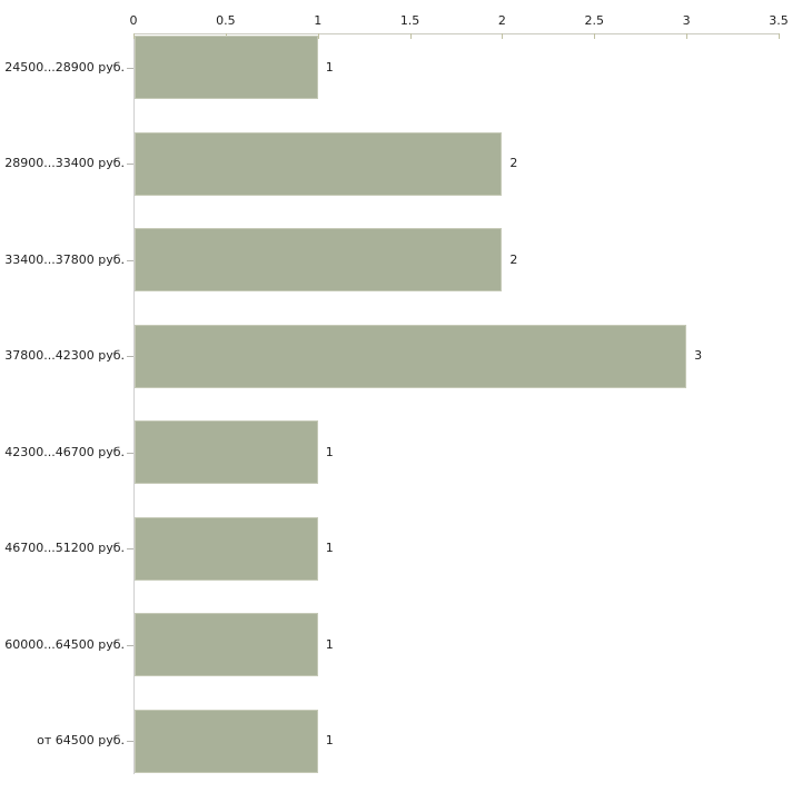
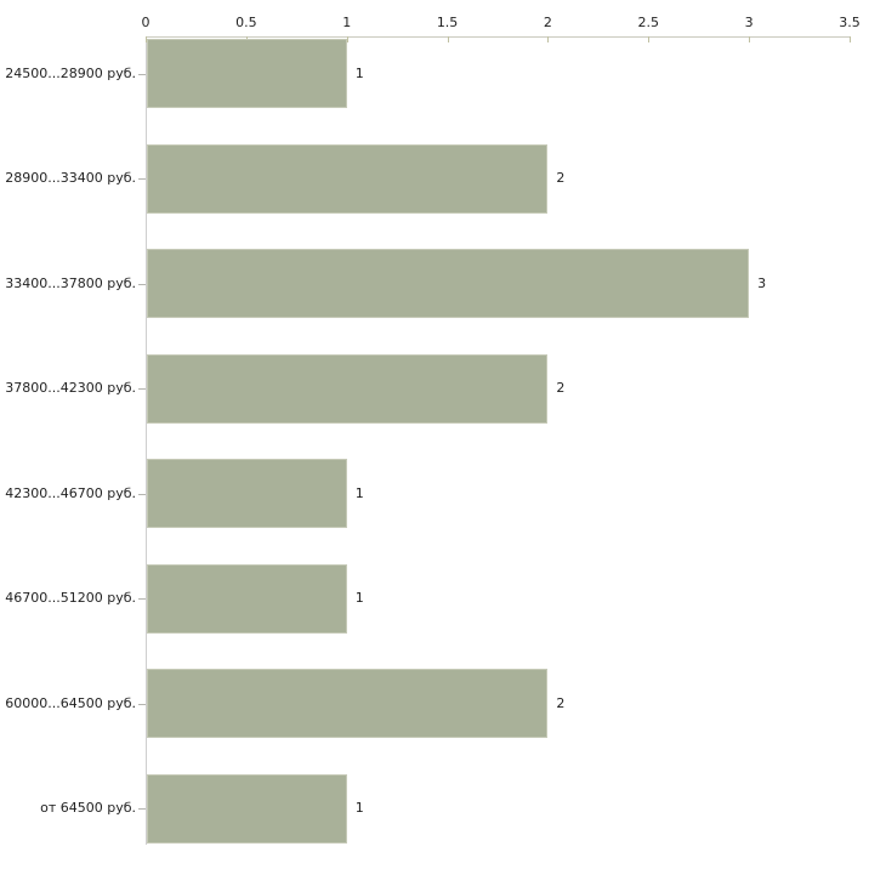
33400...37800 руб.: 2 -> 3
37800...42300 руб.: 3 -> 2
60000...64500 руб.: 1 -> 2
